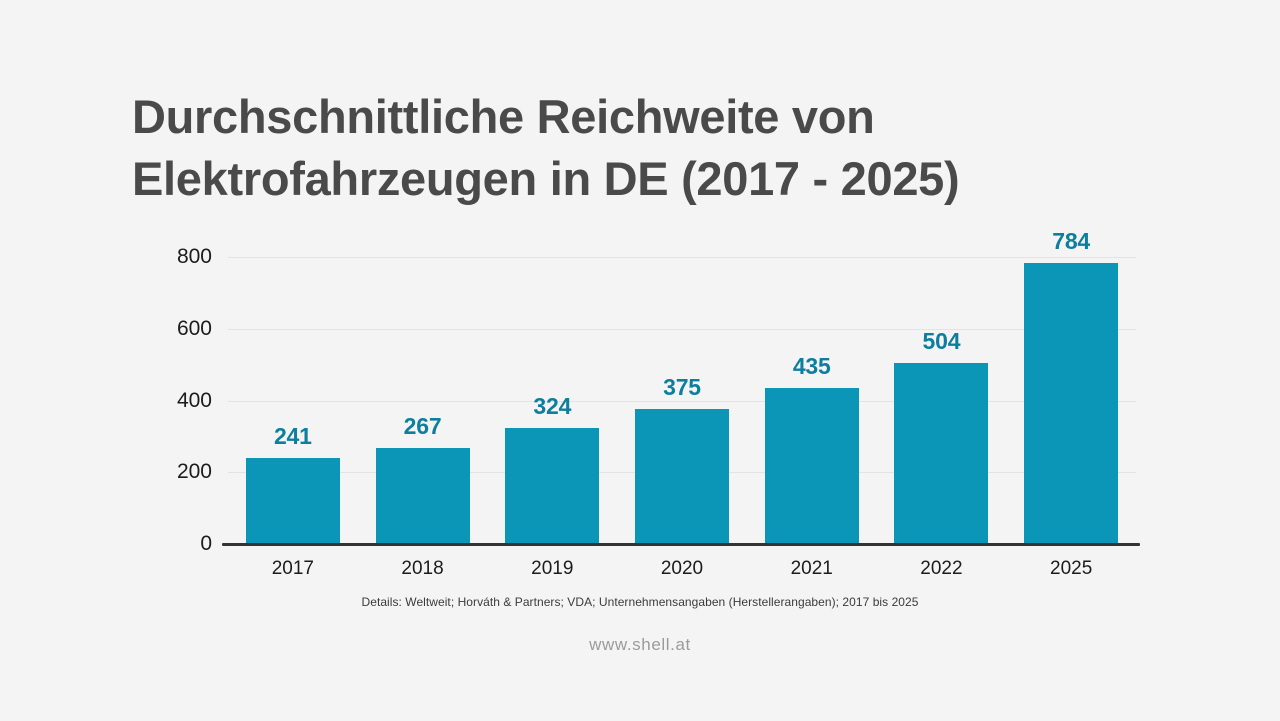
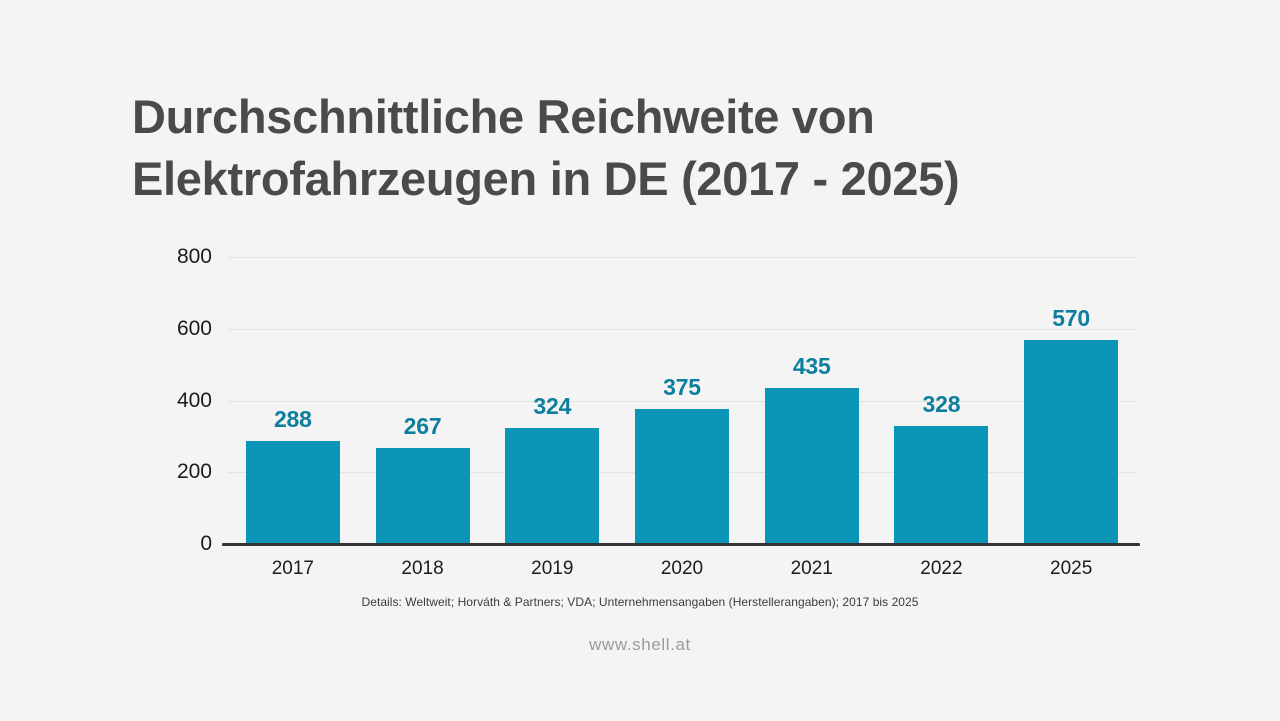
2017: 241 -> 288
2022: 504 -> 328
2025: 784 -> 570
